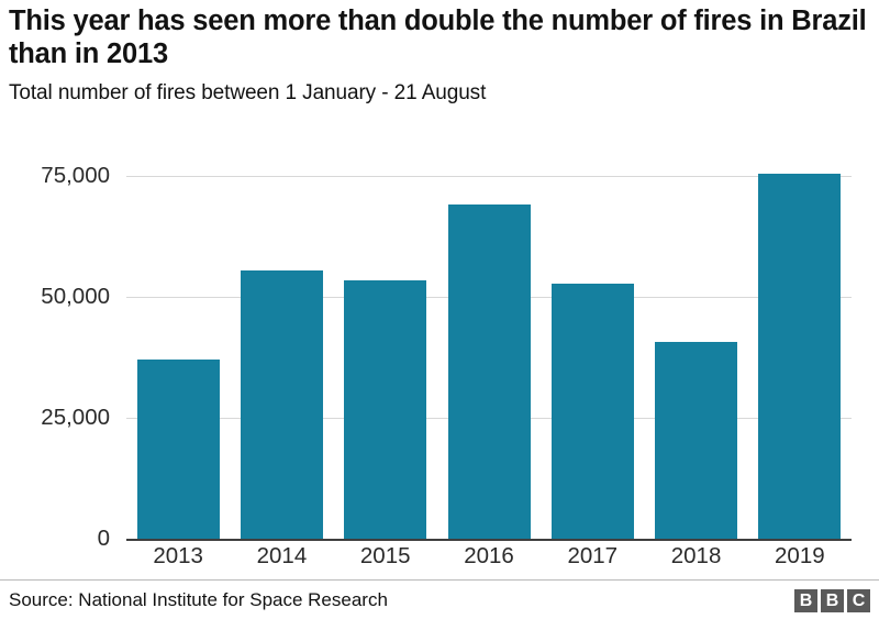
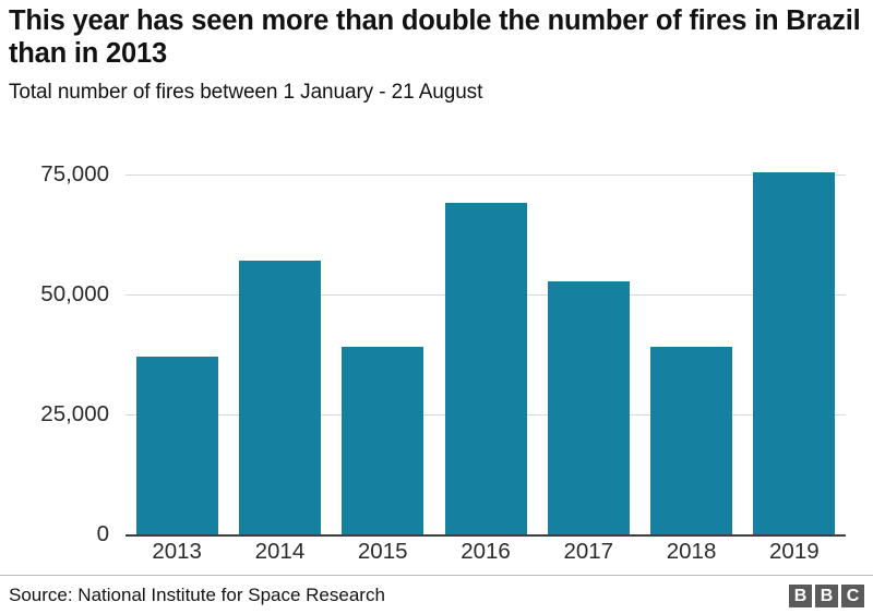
2014: 56000 -> 57000
2015: 54000 -> 39000
2018: 41000 -> 39000
